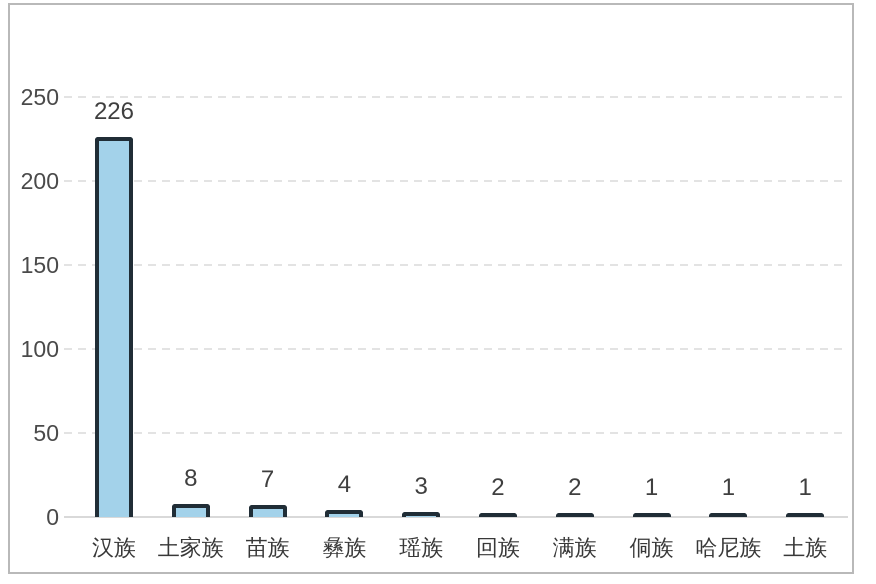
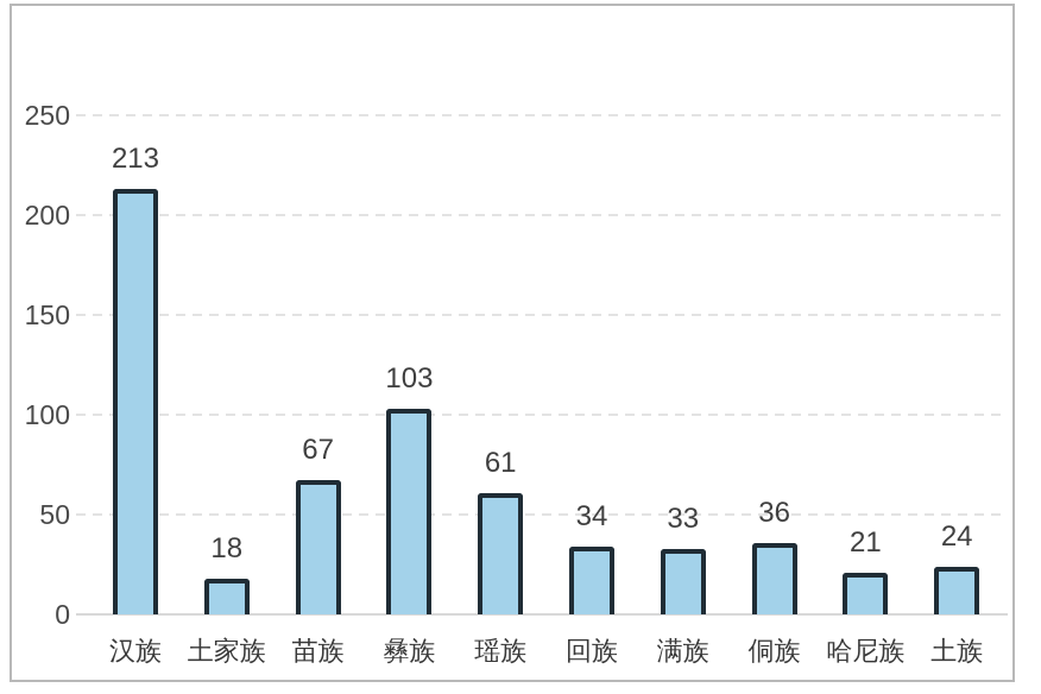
汉族: 226 -> 213
土家族: 8 -> 18
苗族: 7 -> 67
彝族: 4 -> 103
瑶族: 3 -> 61
回族: 2 -> 34
满族: 2 -> 33
侗族: 1 -> 36
哈尼族: 1 -> 21
土族: 1 -> 24
